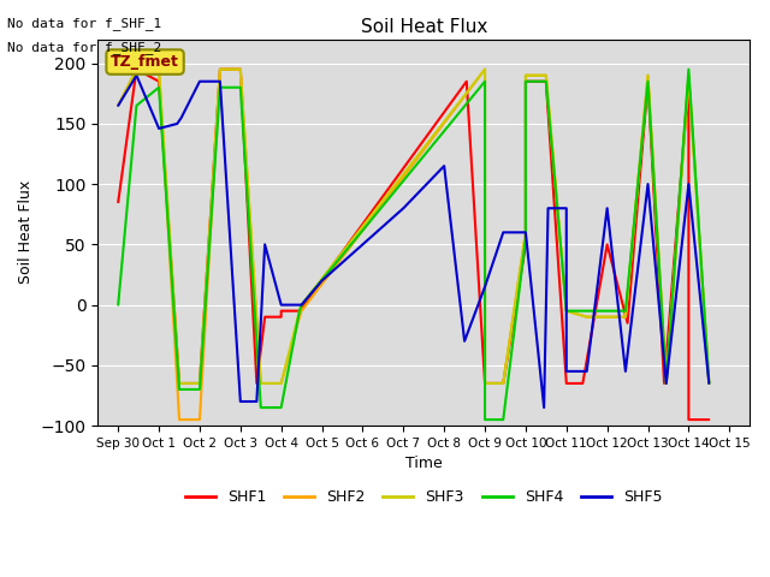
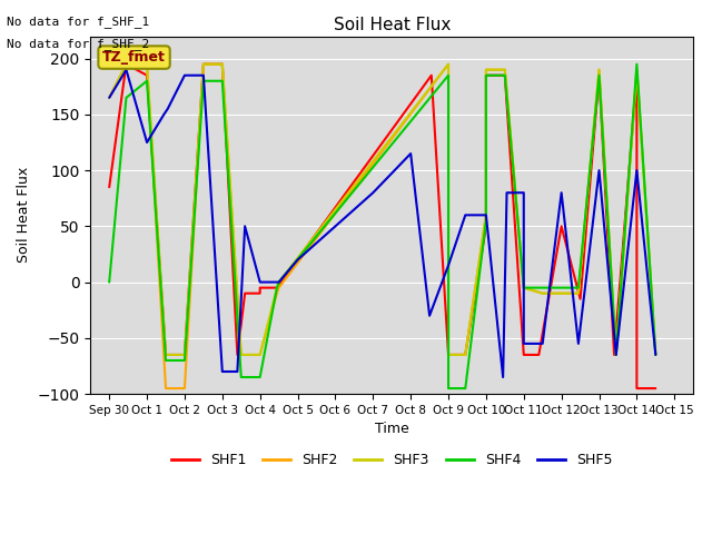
SHF5/Oct 1: 146 -> 125
